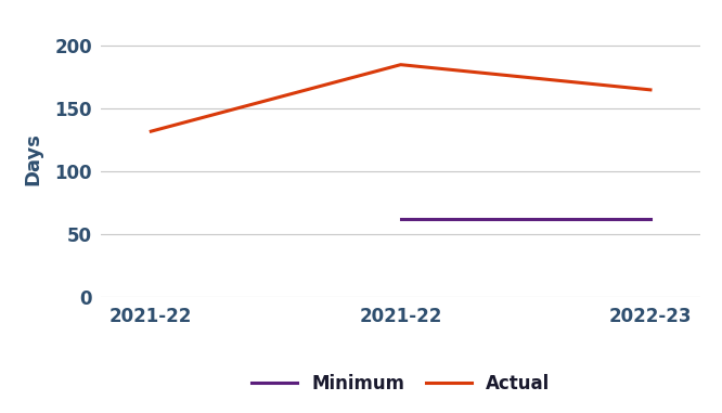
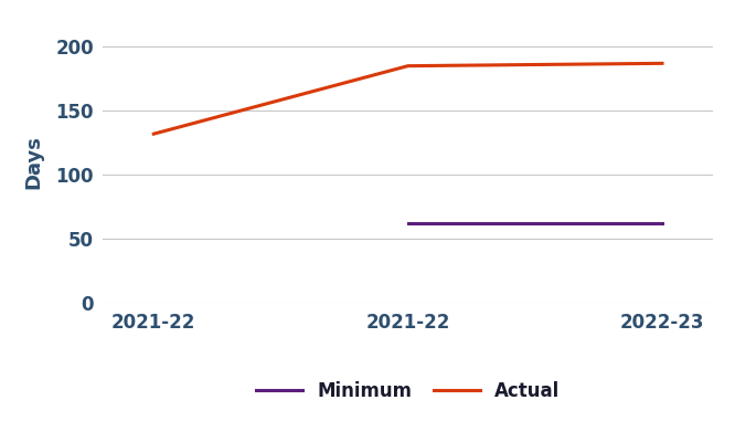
2022-23: 165 -> 187
